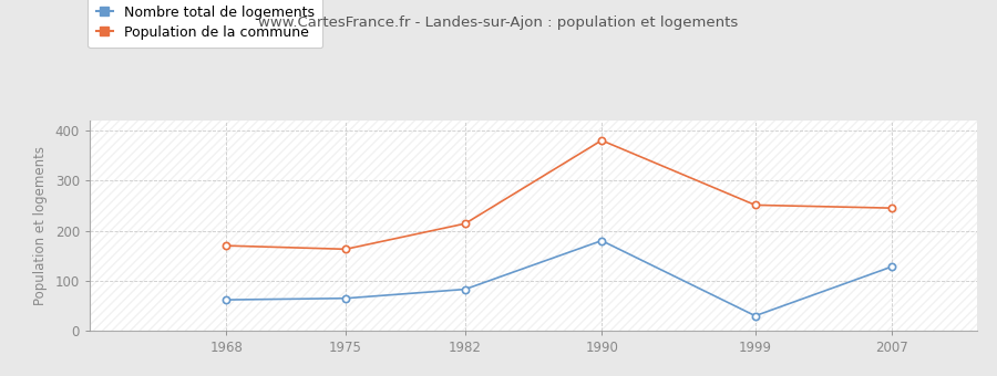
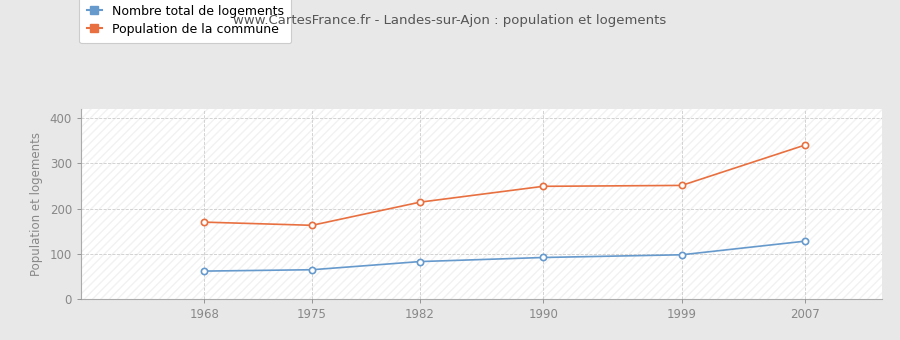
Nombre total de logements/1990: 180 -> 92
Population de la commune/1990: 380 -> 249
Nombre total de logements/1999: 30 -> 98
Population de la commune/2007: 245 -> 340
